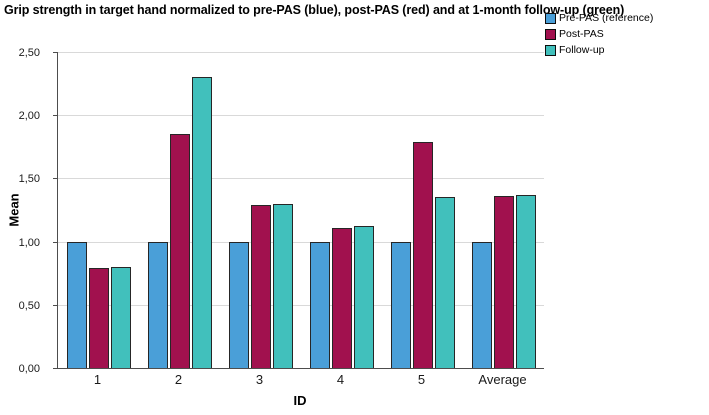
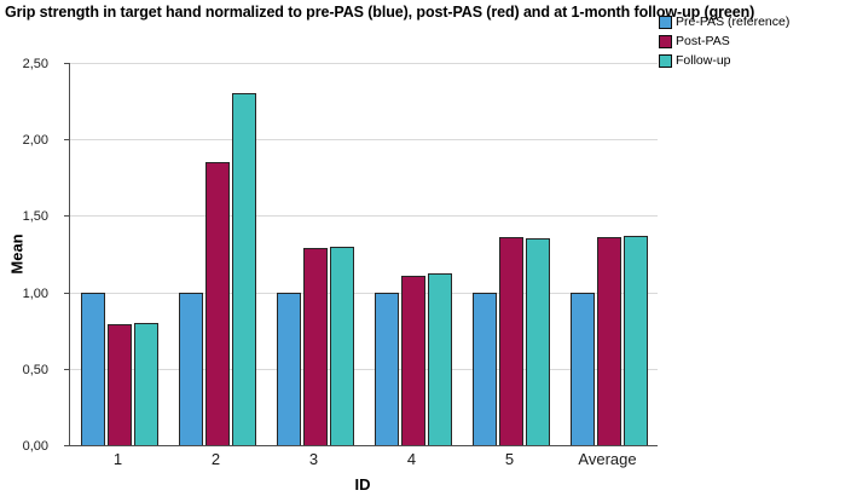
Post-PAS/5: 1,79 -> 1,36
